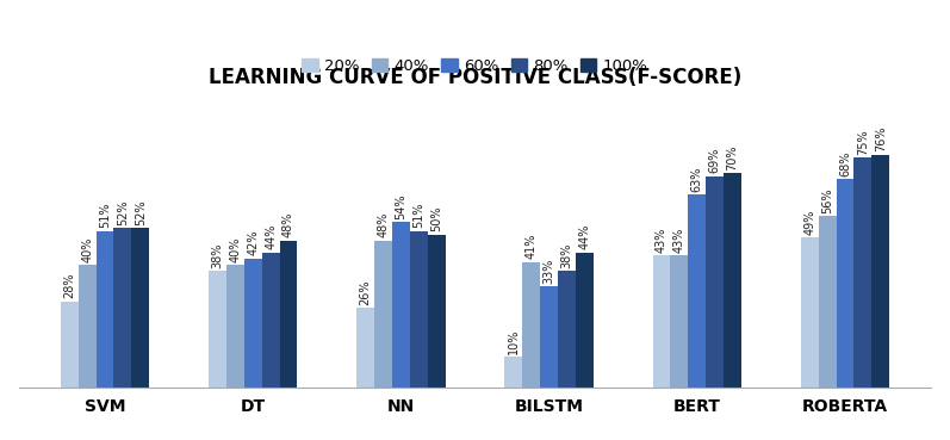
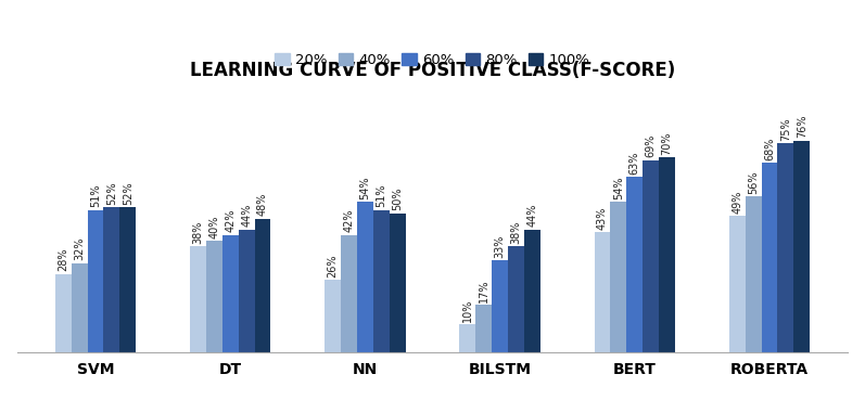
40%/SVM: 40% -> 32%
40%/NN: 48% -> 42%
40%/BILSTM: 41% -> 17%
40%/BERT: 43% -> 54%
